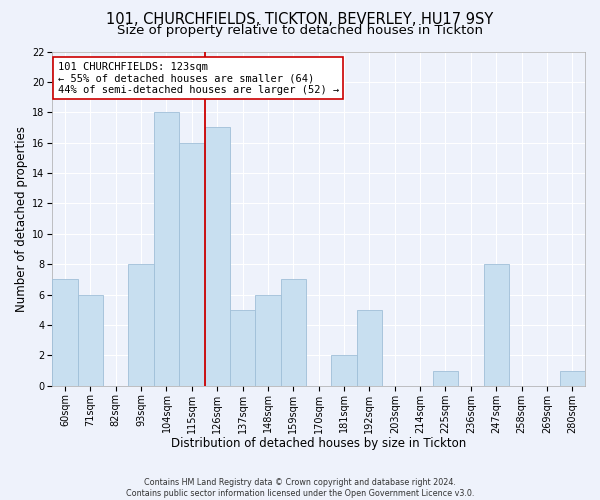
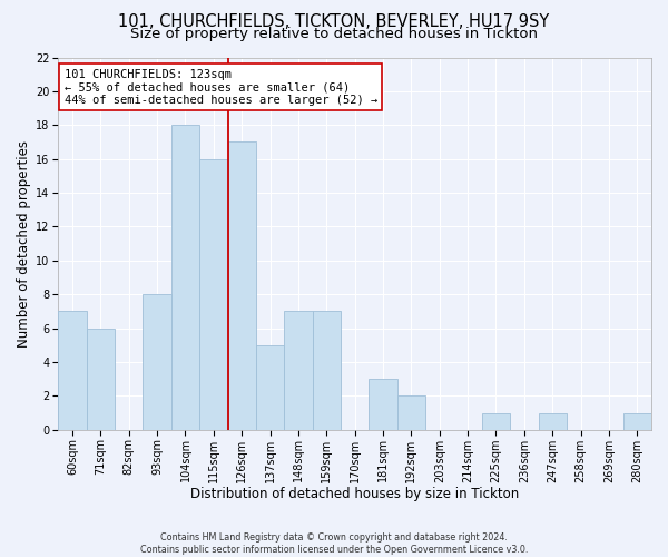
148sqm: 6 -> 7
181sqm: 2 -> 3
192sqm: 5 -> 2
247sqm: 8 -> 1
